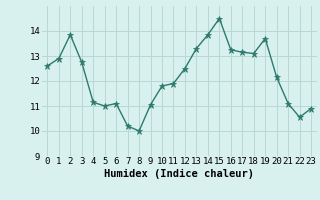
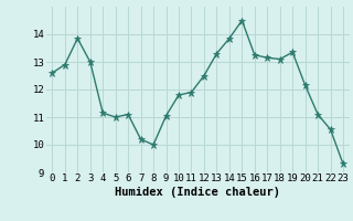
3: 12.75 -> 13.00
19: 13.70 -> 13.35
23: 10.90 -> 9.30
